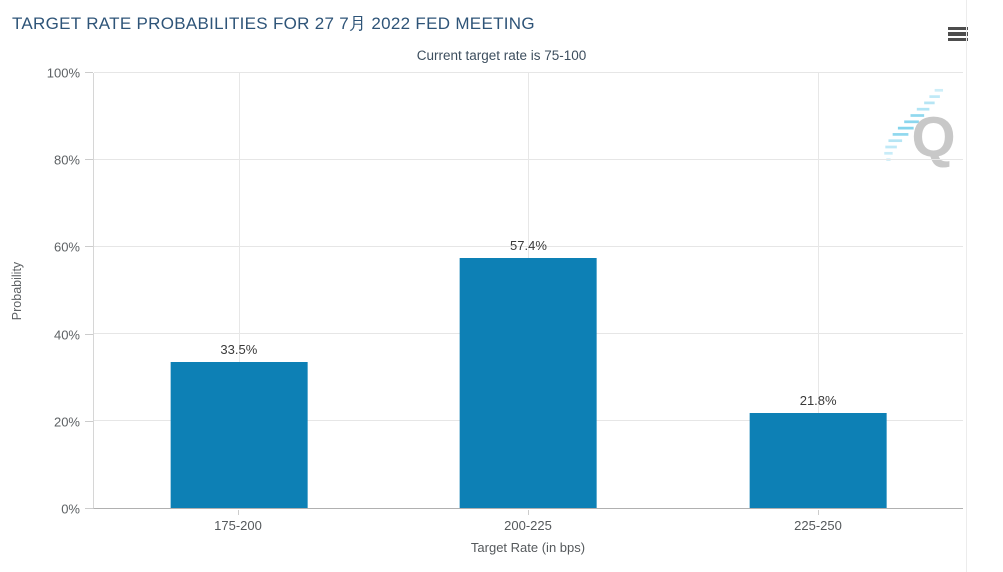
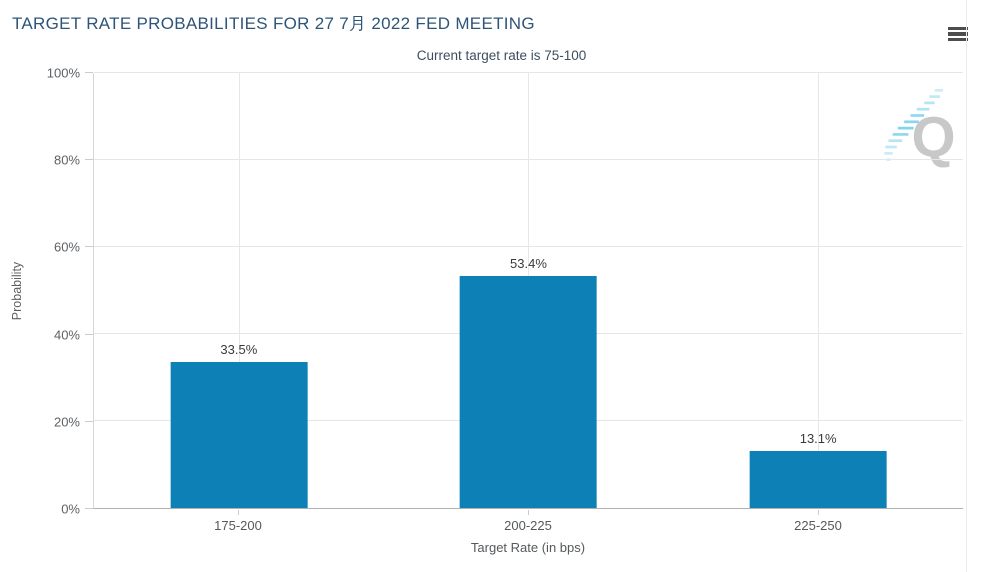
200-225: 57.4% -> 53.4%
225-250: 21.8% -> 13.1%
